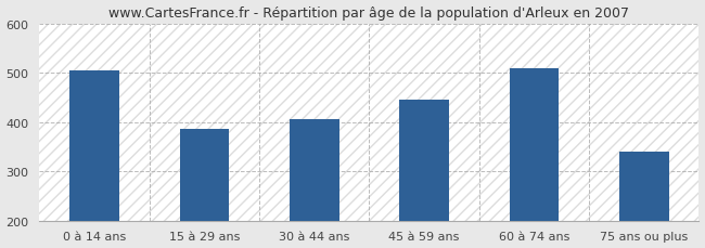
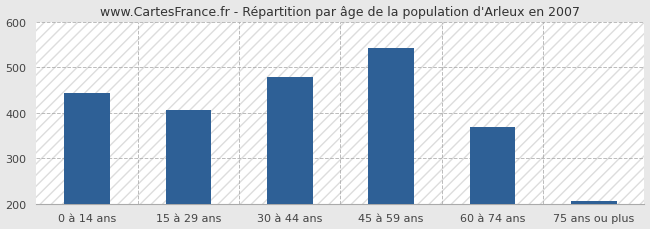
0 à 14 ans: 505 -> 443
15 à 29 ans: 385 -> 405
30 à 44 ans: 405 -> 478
45 à 59 ans: 445 -> 541
60 à 74 ans: 510 -> 368
75 ans ou plus: 340 -> 207
